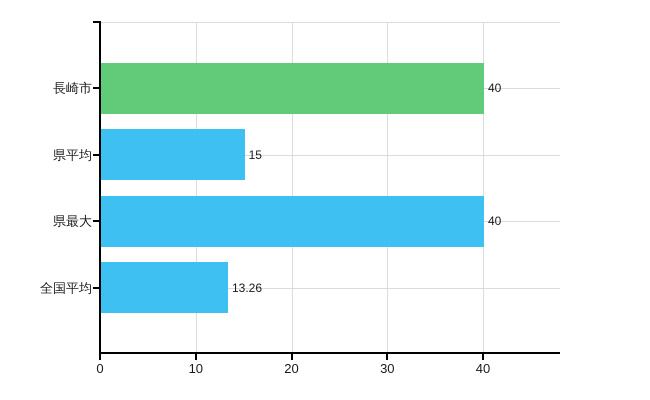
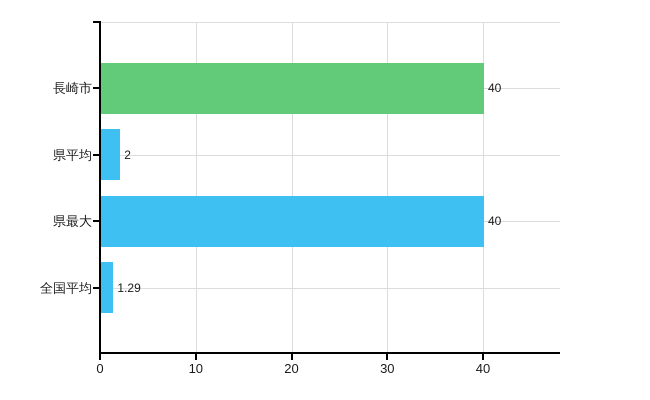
県平均: 15 -> 2
全国平均: 13.26 -> 1.29
